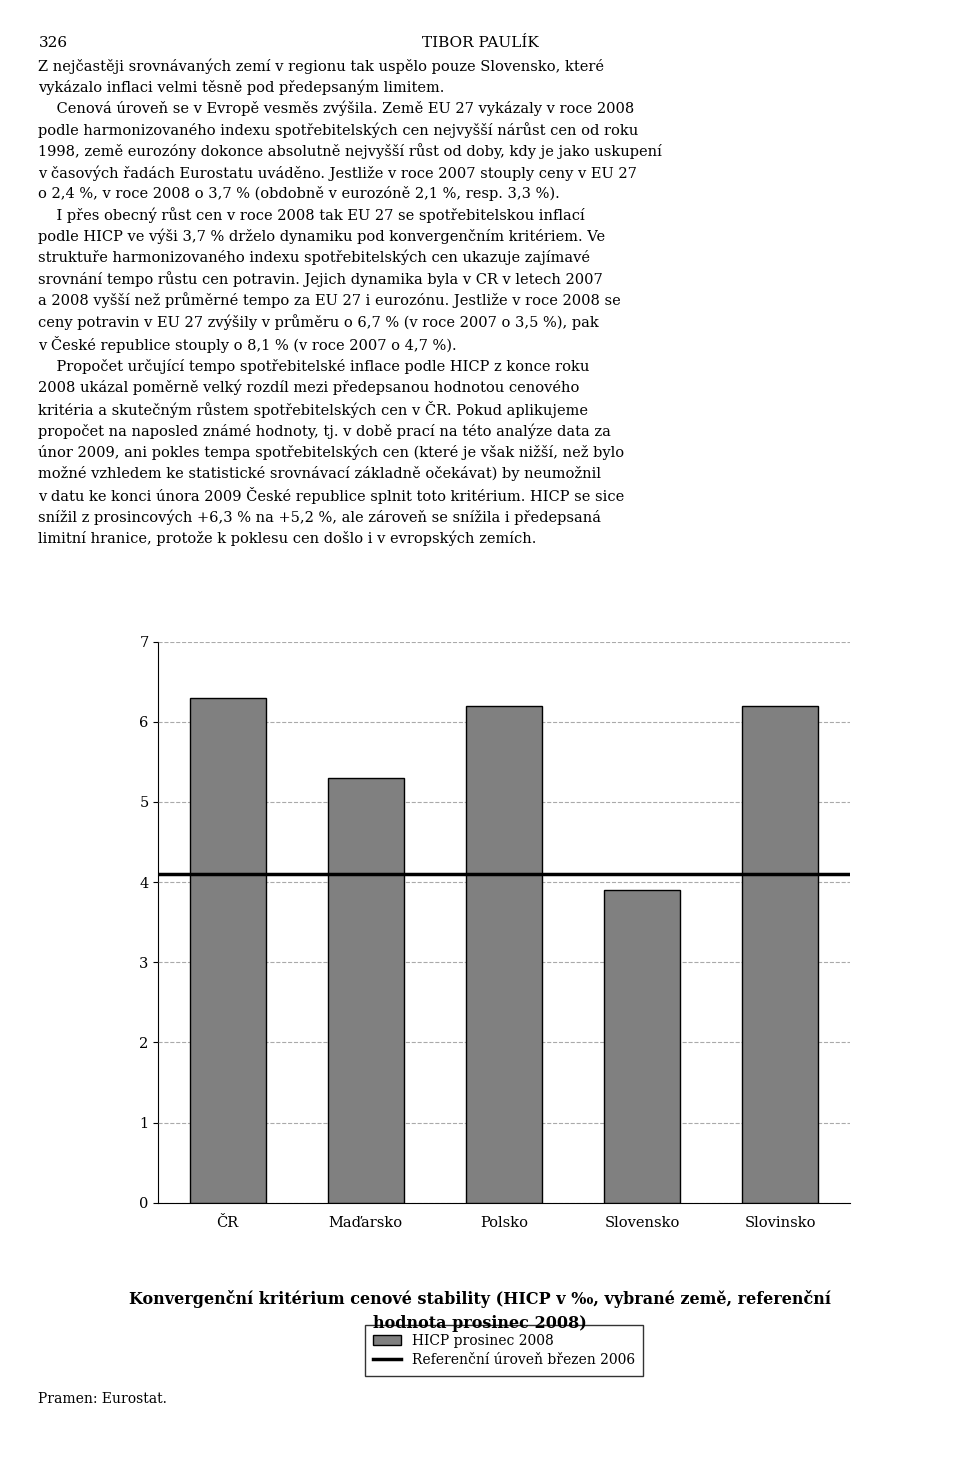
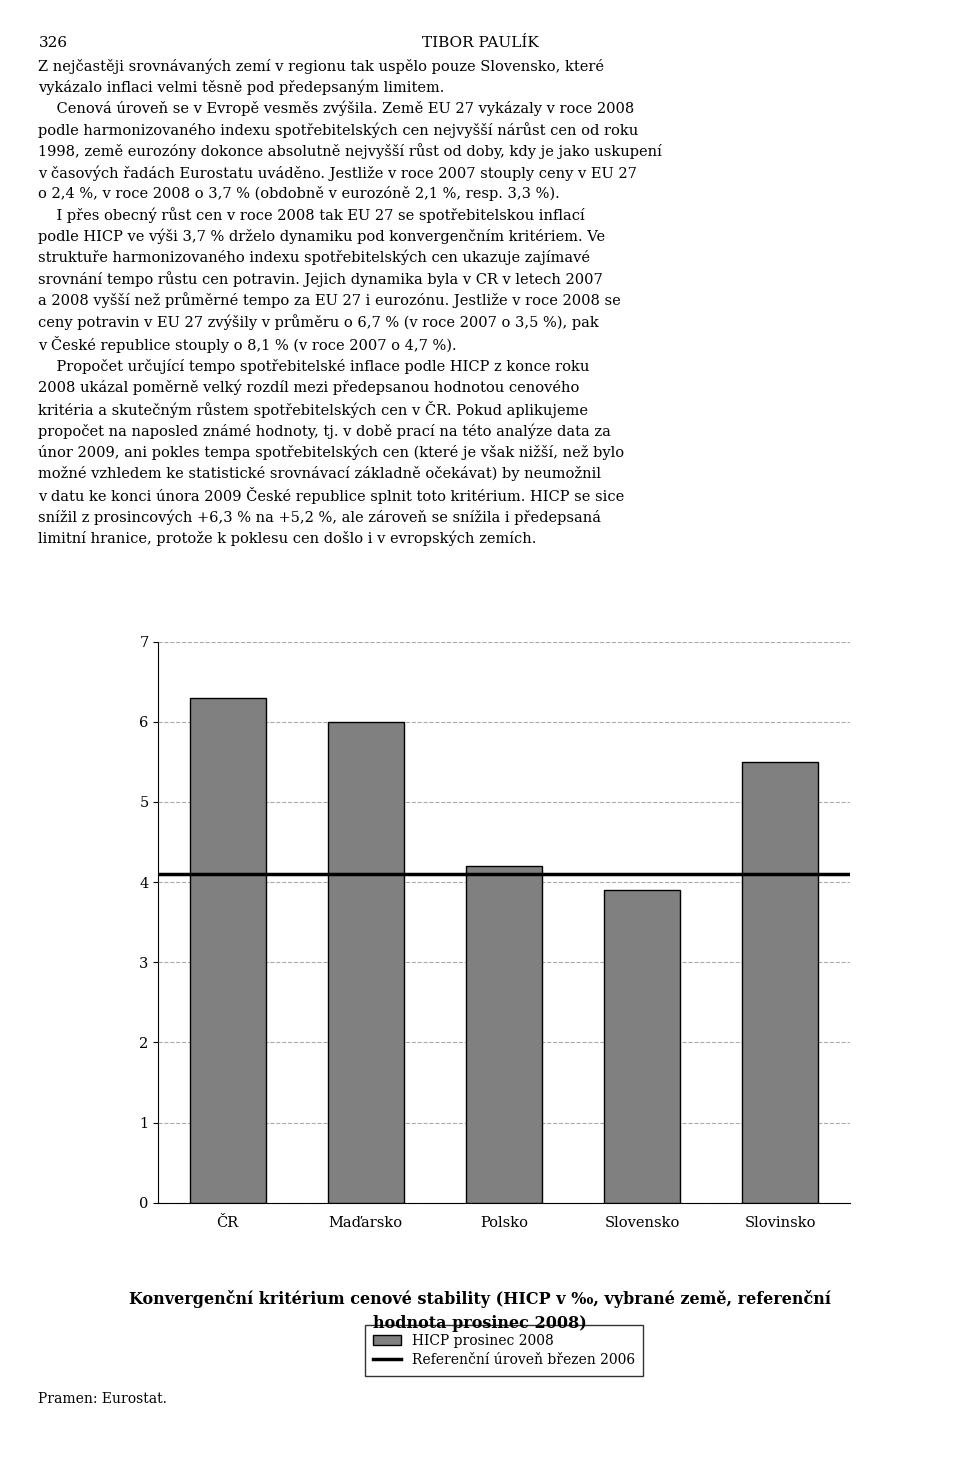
Maďarsko: 5.3 -> 6.0
Polsko: 6.2 -> 4.2
Slovinsko: 6.2 -> 5.5
